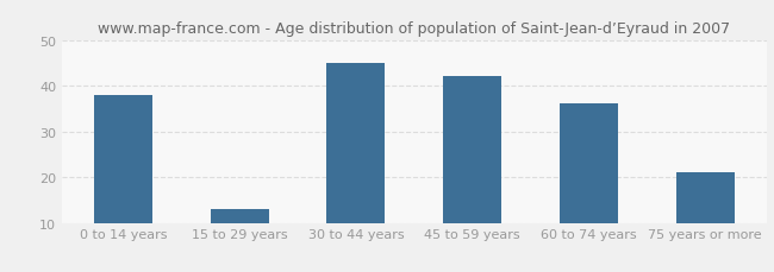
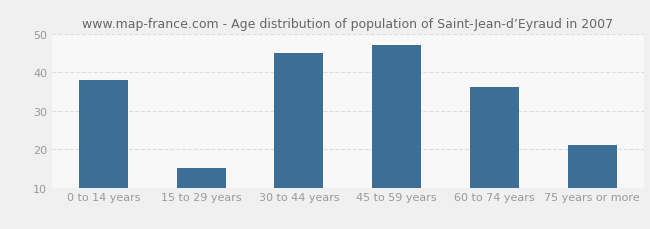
15 to 29 years: 13 -> 15
45 to 59 years: 42 -> 47
